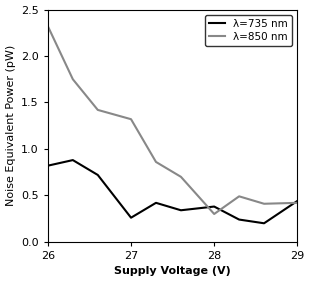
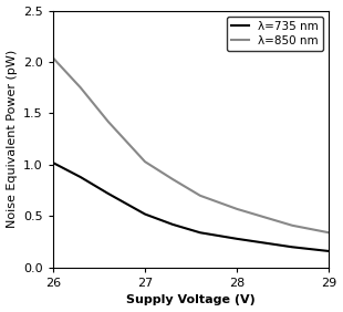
λ=735 nm/26: 0.82 -> 1.02
λ=850 nm/26: 2.32 -> 2.04
λ=735 nm/27: 0.26 -> 0.52
λ=850 nm/27: 1.32 -> 1.03
λ=735 nm/28: 0.38 -> 0.28
λ=850 nm/28: 0.30 -> 0.57
λ=735 nm/29: 0.44 -> 0.16
λ=850 nm/29: 0.42 -> 0.34
